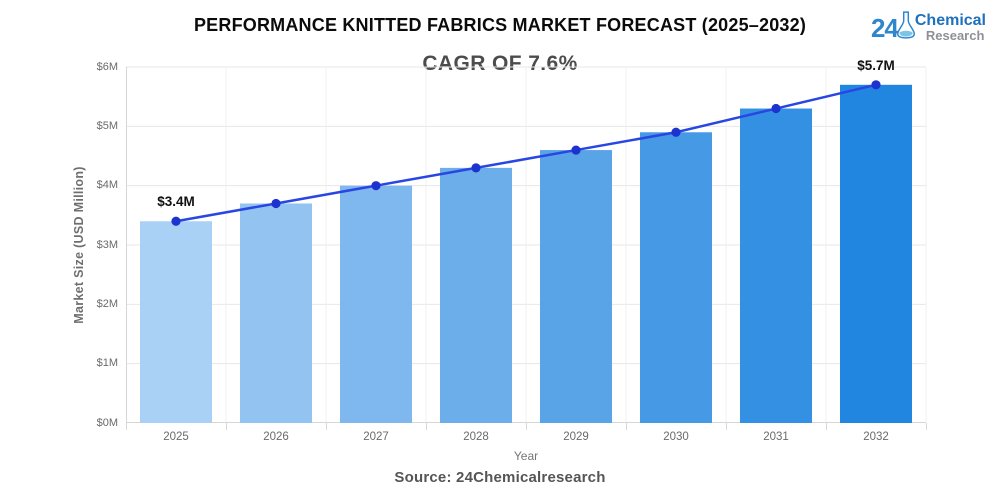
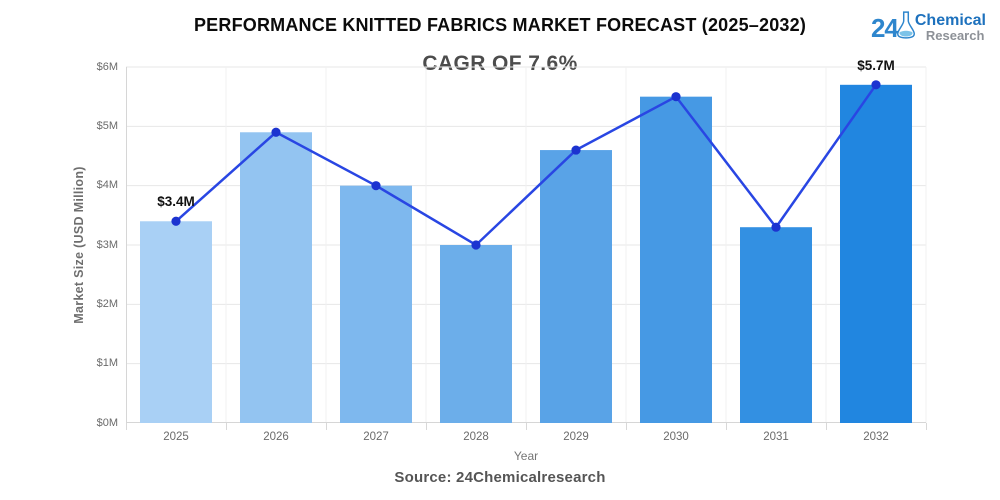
2026: $3.7M -> $4.9M
2028: $4.3M -> $3.0M
2030: $4.9M -> $5.5M
2031: $5.3M -> $3.3M
